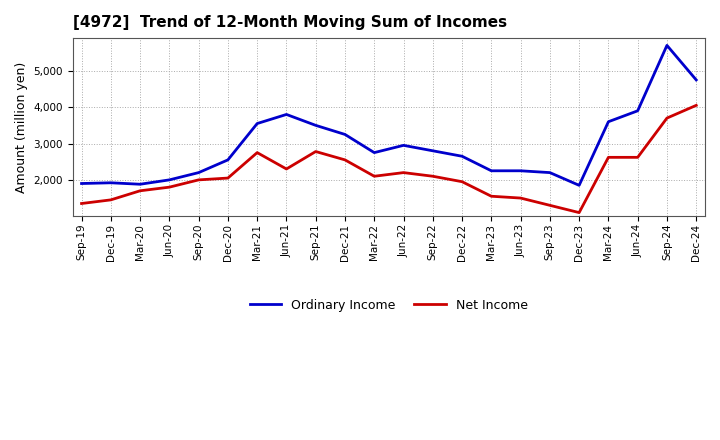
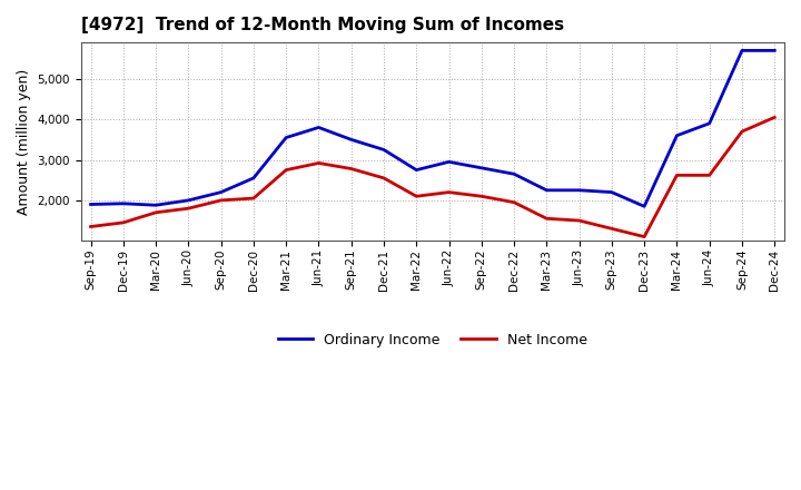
Net Income/Jun-21: 2,300 -> 2,920
Ordinary Income/Dec-24: 4,750 -> 5,700
